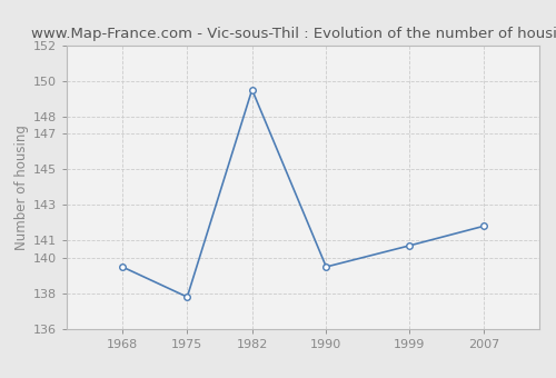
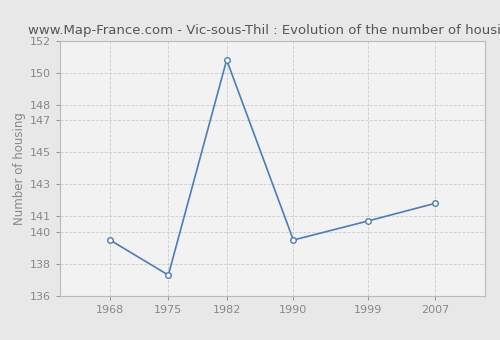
1975: 137.8 -> 137.3
1982: 149.5 -> 150.8
